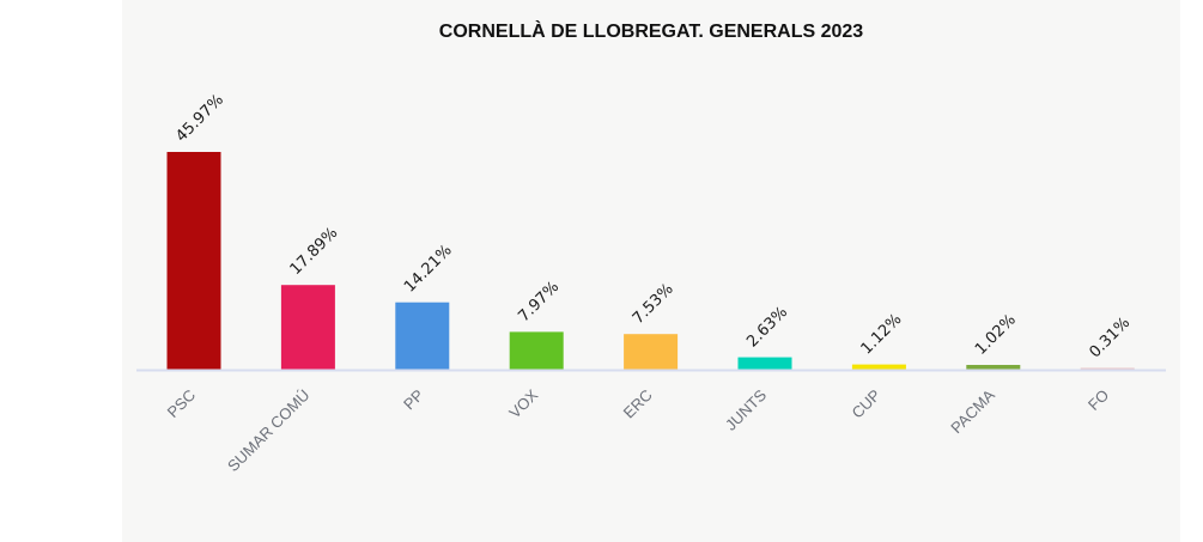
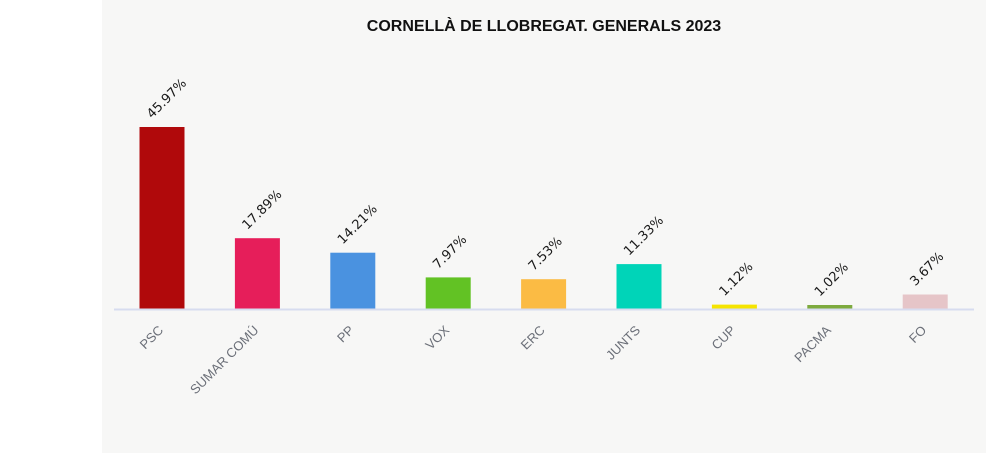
JUNTS: 2.63% -> 11.33%
FO: 0.31% -> 3.67%
